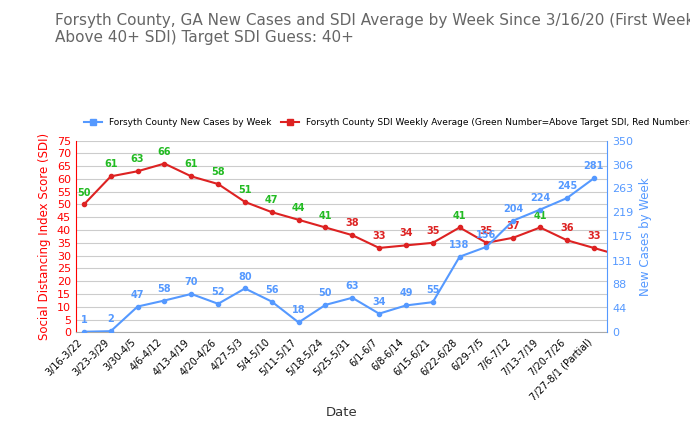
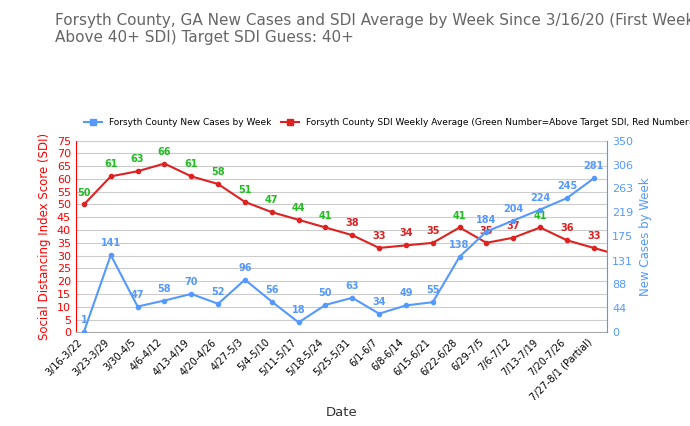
Forsyth County New Cases by Week/3/23-3/29: 2 -> 141
Forsyth County New Cases by Week/4/27-5/3: 80 -> 96
Forsyth County New Cases by Week/6/29-7/5: 156 -> 184
